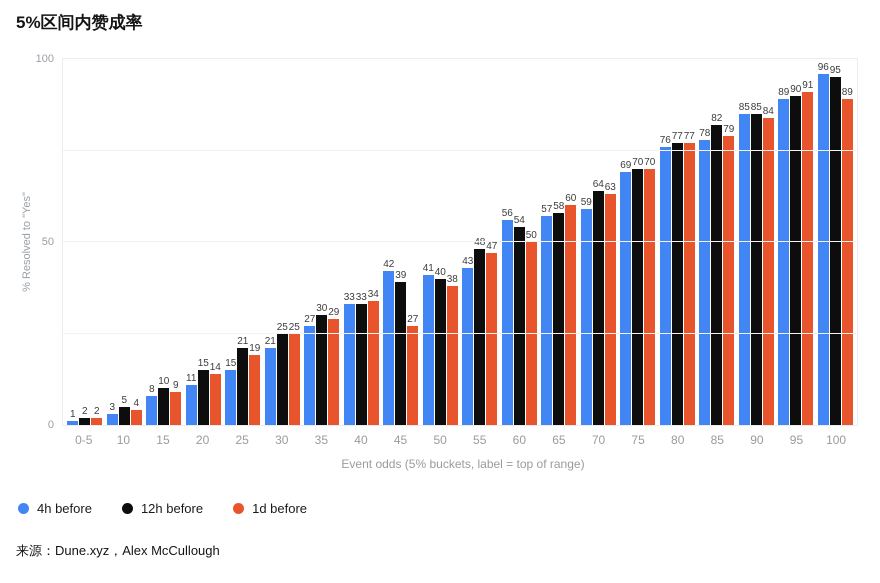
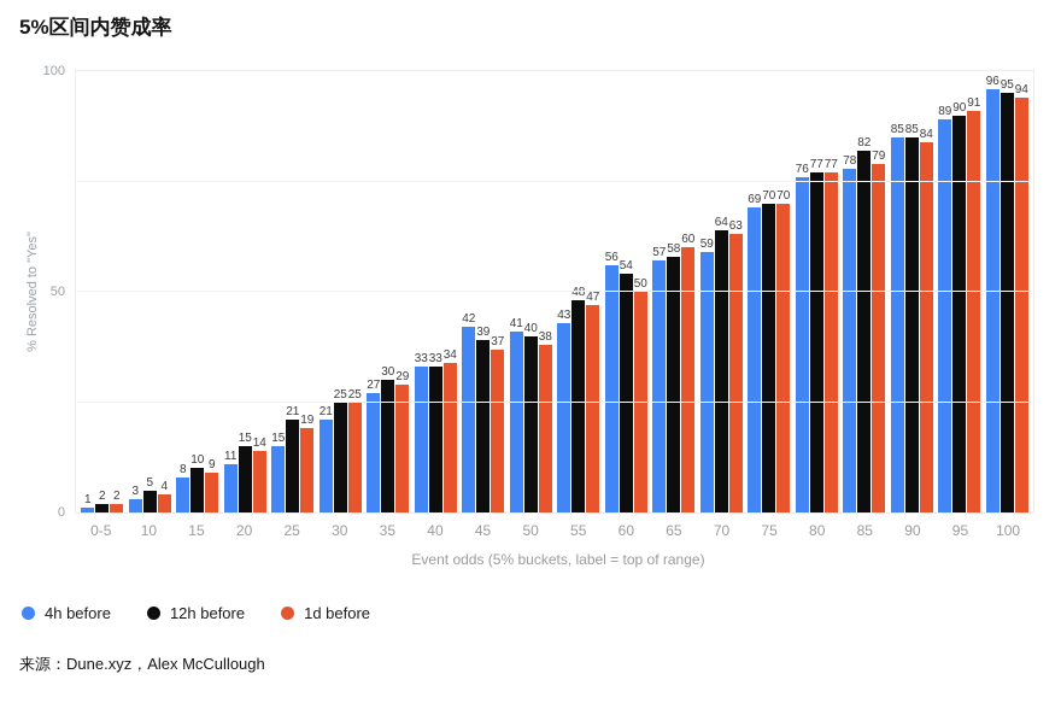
1d before/45: 27 -> 37
1d before/100: 89 -> 94
